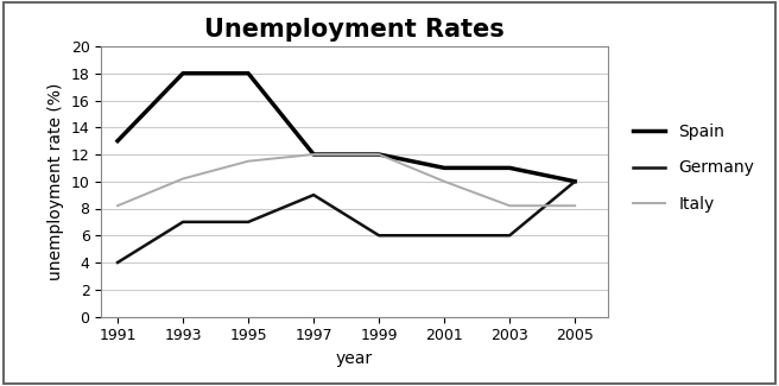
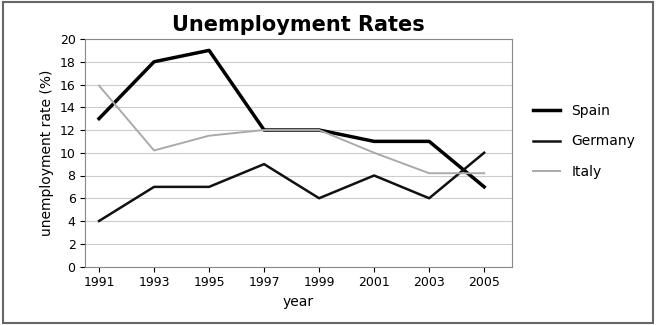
Italy/1991: 8.2 -> 15.9
Spain/1995: 18 -> 19
Germany/2001: 6 -> 8
Spain/2005: 10 -> 7
